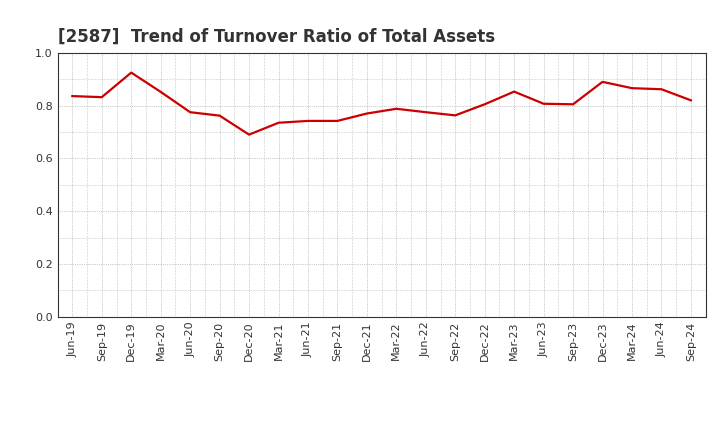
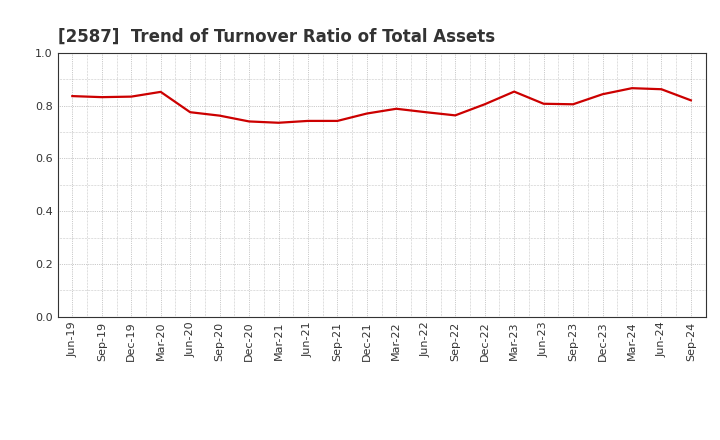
Dec-19: 0.925 -> 0.834
Dec-20: 0.690 -> 0.740
Dec-23: 0.890 -> 0.843
